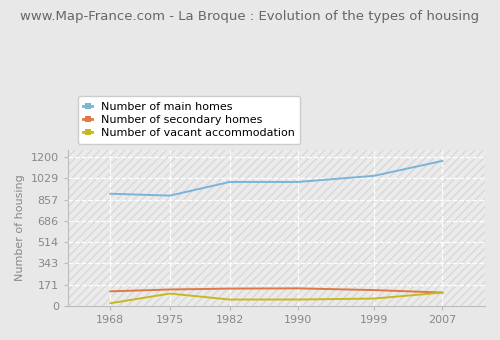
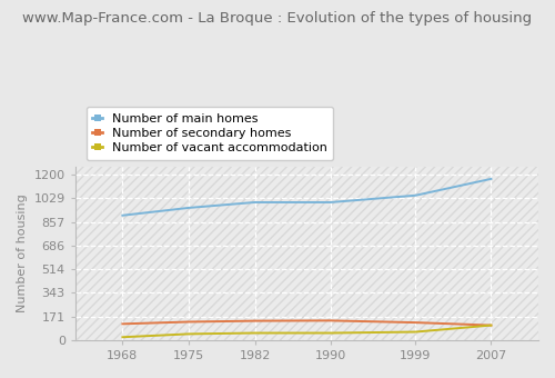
Number of main homes/1975: 890 -> 960
Number of vacant accommodation/1975: 100 -> 40
